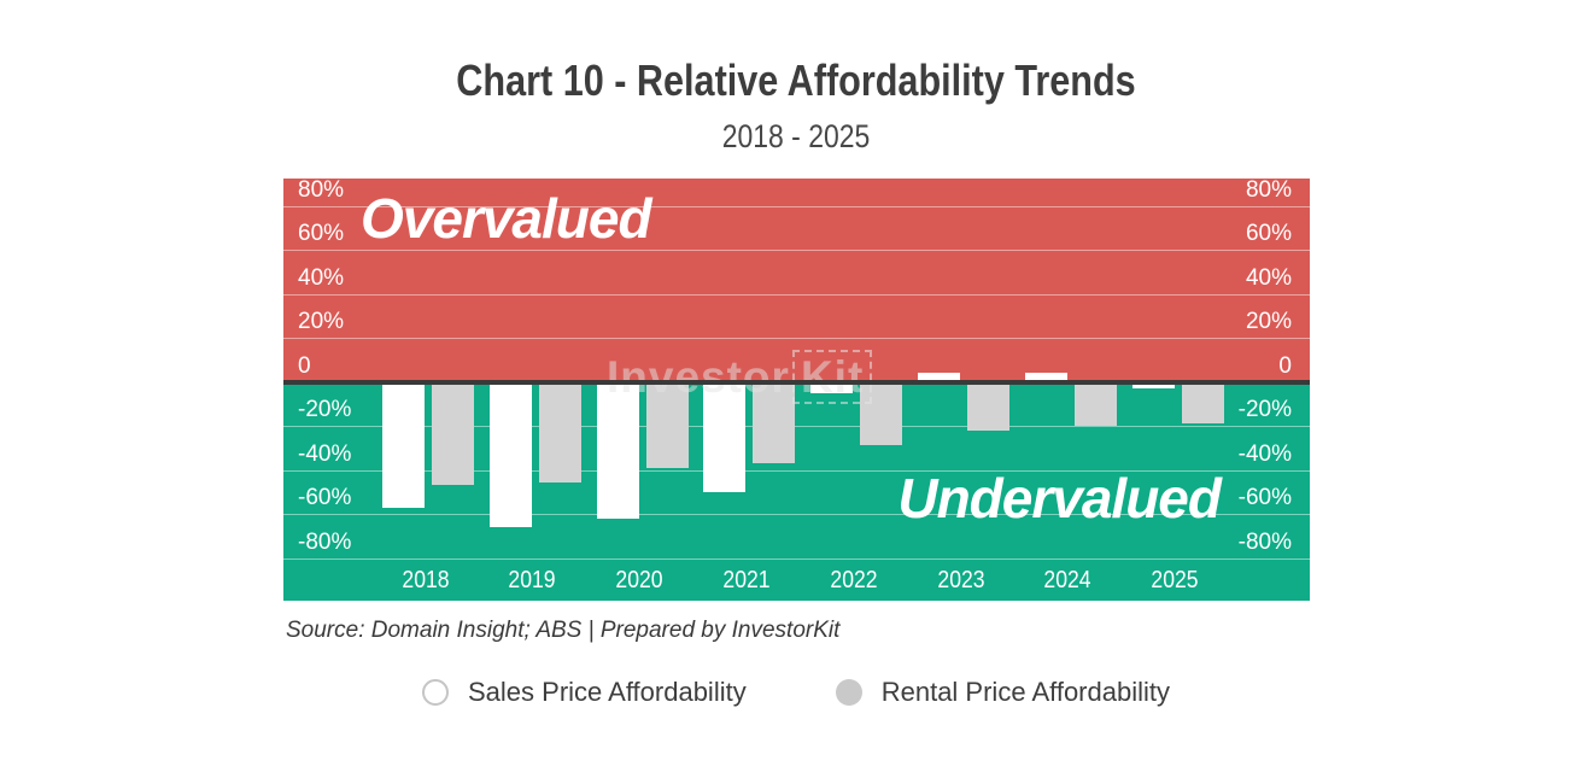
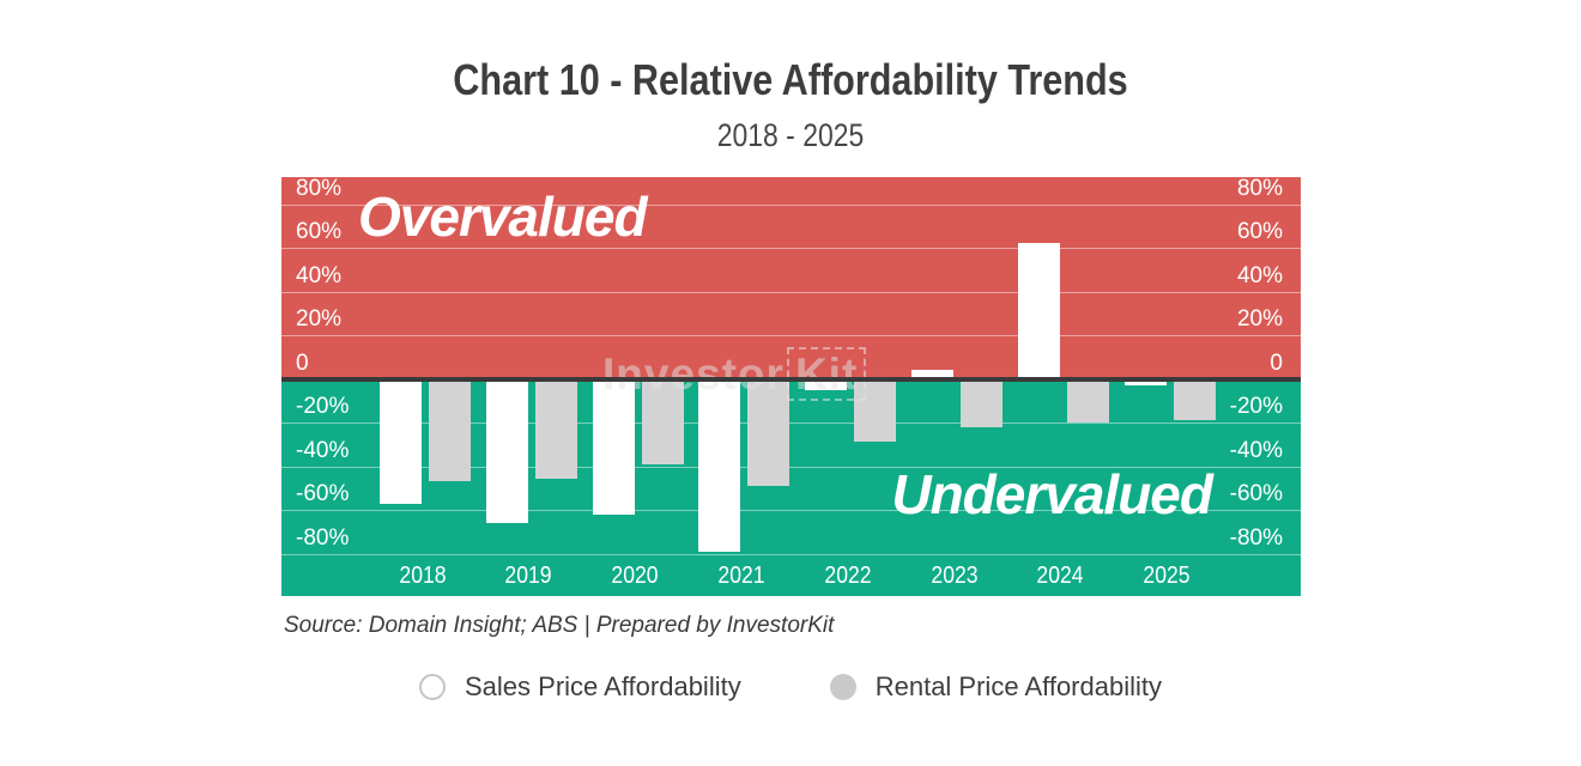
Sales Price Affordability/2021: -50% -> -79%
Rental Price Affordability/2021: -37% -> -49%
Sales Price Affordability/2024: 4% -> 62%
